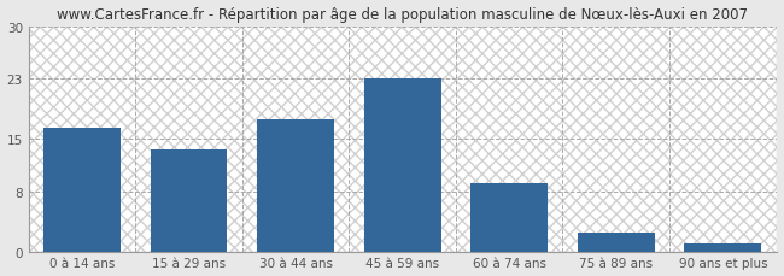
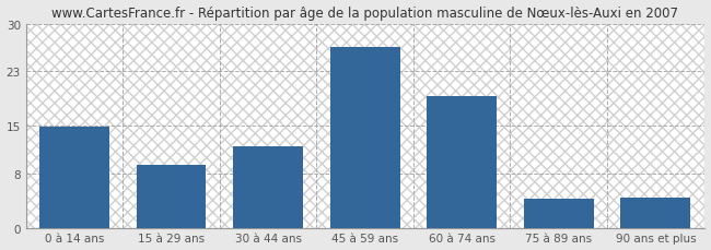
0 à 14 ans: 16.5 -> 14.8
15 à 29 ans: 13.5 -> 9.2
30 à 44 ans: 17.5 -> 12.0
45 à 59 ans: 23.0 -> 26.6
60 à 74 ans: 9.0 -> 19.4
75 à 89 ans: 2.5 -> 4.2
90 ans et plus: 1.0 -> 4.4
